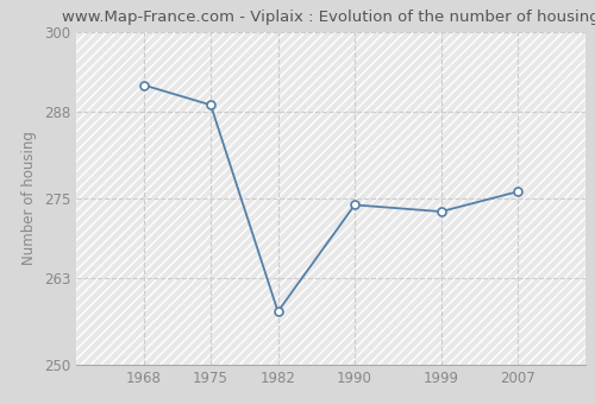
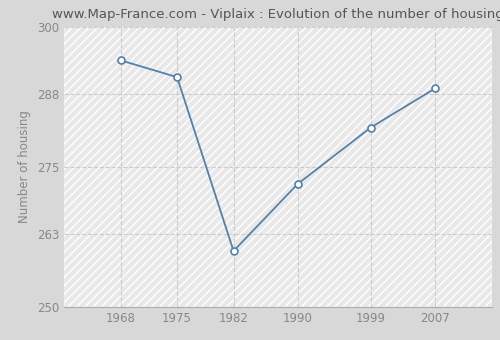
1968: 292 -> 294
1975: 289 -> 291
1982: 258 -> 260
1990: 274 -> 272
1999: 273 -> 282
2007: 276 -> 289
